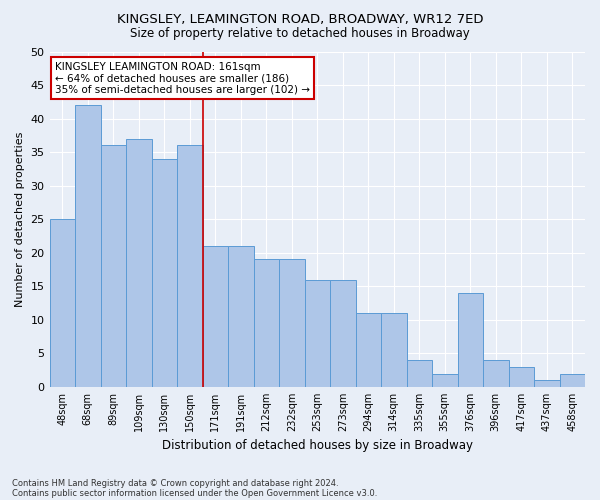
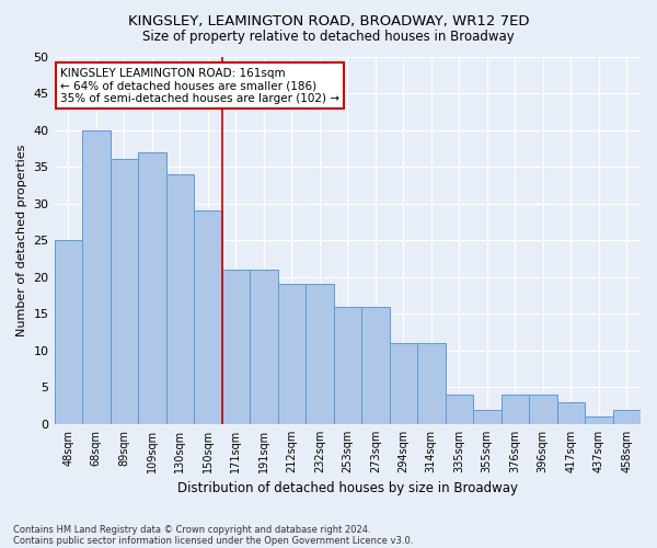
68sqm: 42 -> 40
150sqm: 36 -> 29
376sqm: 14 -> 4
